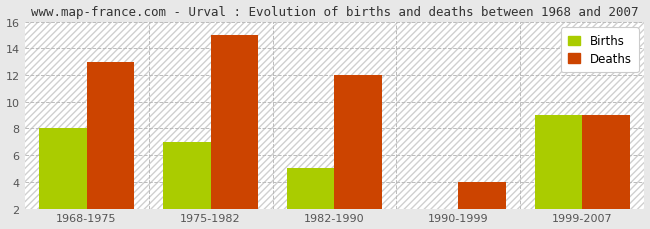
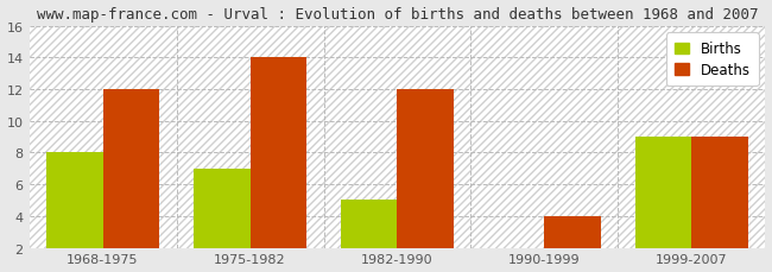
Deaths/1968-1975: 13 -> 12
Deaths/1975-1982: 15 -> 14
